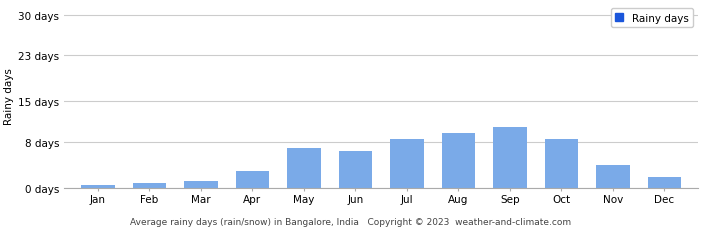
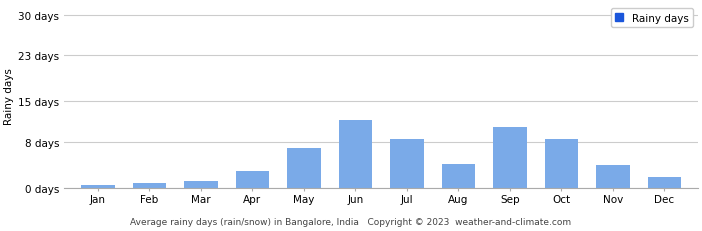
Jun: 6.5 days -> 11.8 days
Aug: 9.5 days -> 4.2 days
